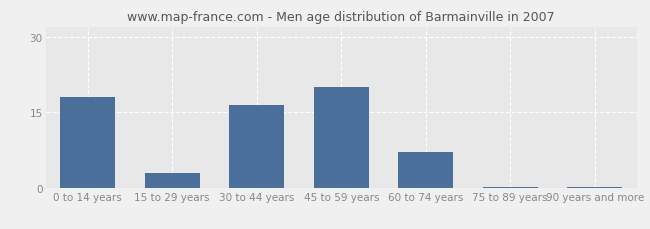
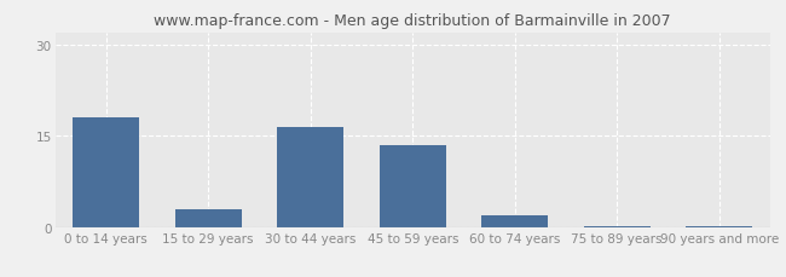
45 to 59 years: 20.0 -> 13.5
60 to 74 years: 7.0 -> 2.0
